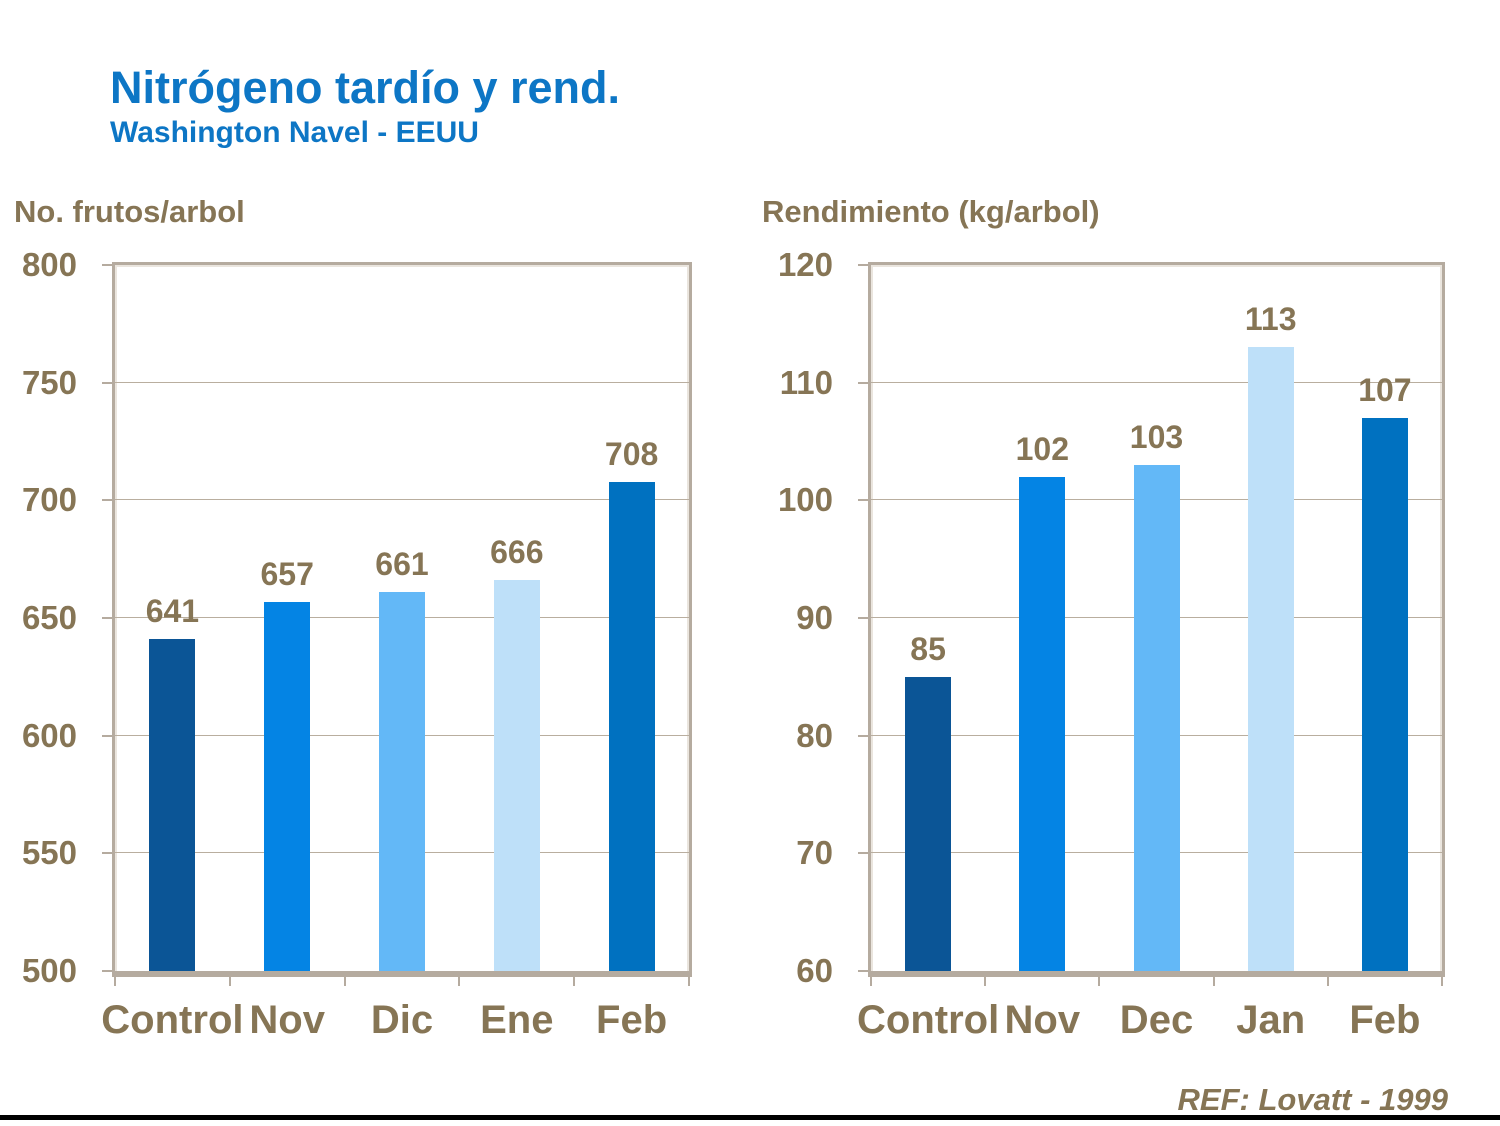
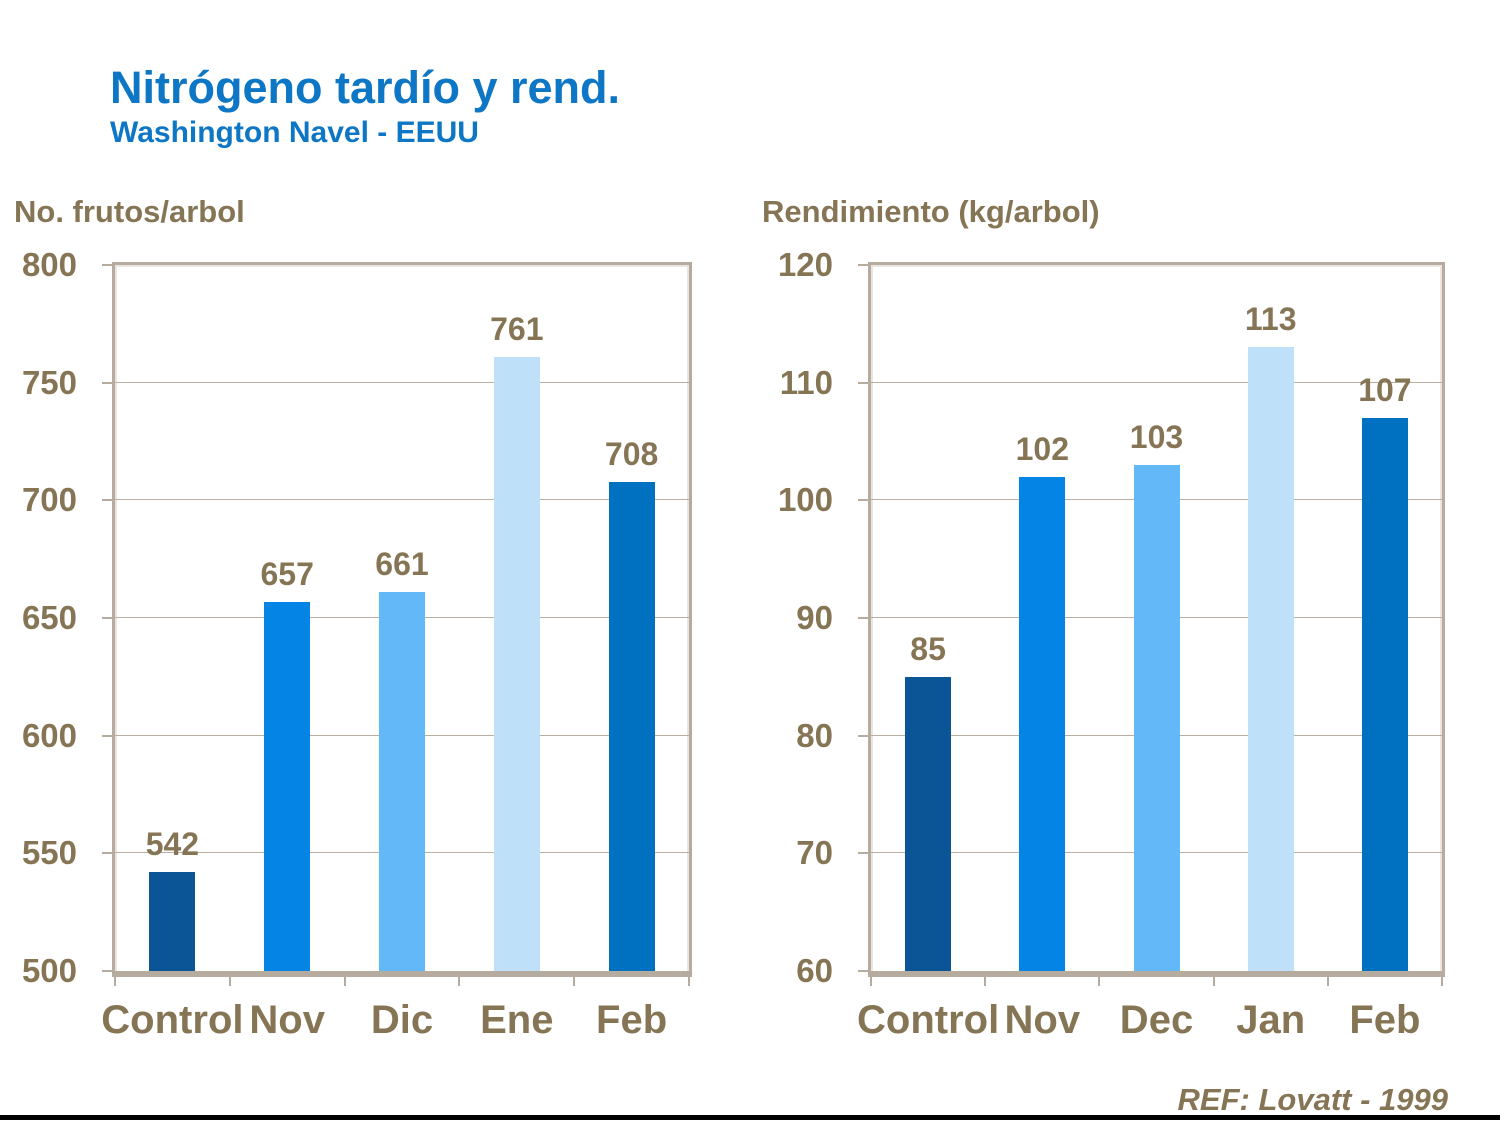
No. frutos/arbol/Control: 641 -> 542
No. frutos/arbol/Ene: 666 -> 761
